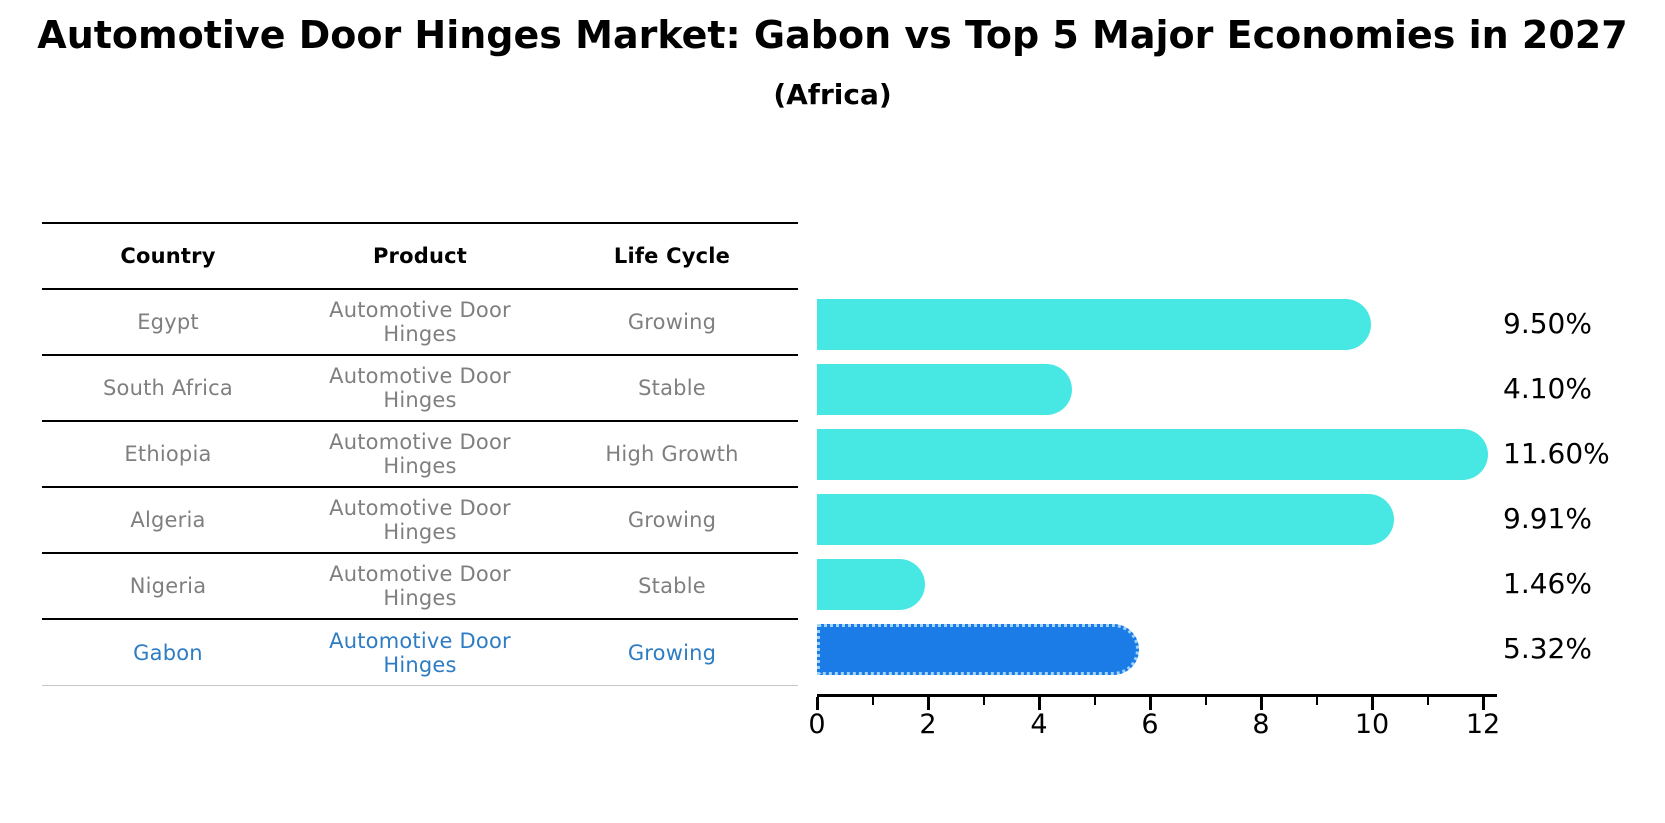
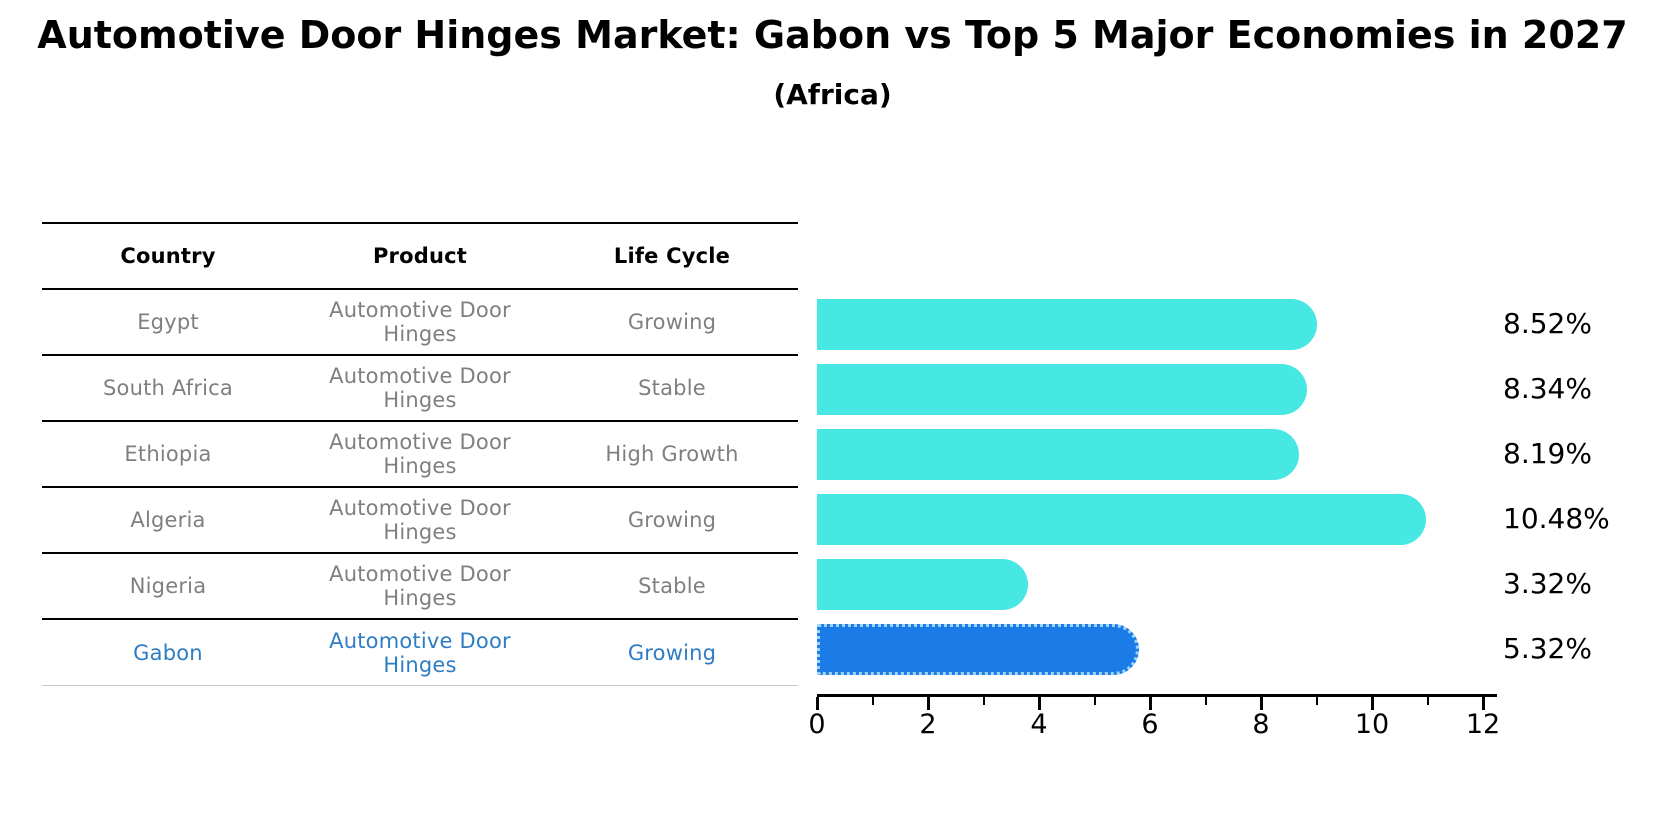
Egypt: 9.50% -> 8.52%
South Africa: 4.10% -> 8.34%
Ethiopia: 11.60% -> 8.19%
Algeria: 9.91% -> 10.48%
Nigeria: 1.46% -> 3.32%
